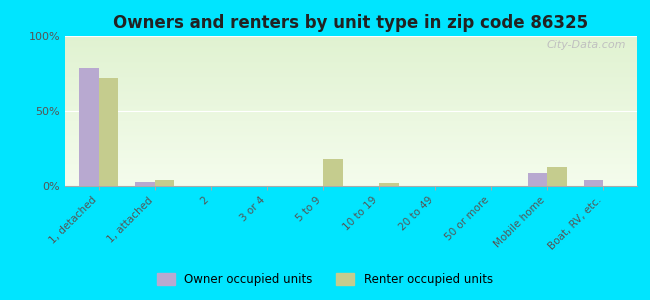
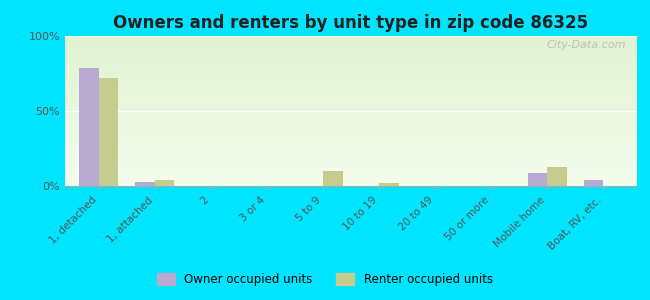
Renter occupied units/5 to 9: 18% -> 10%
